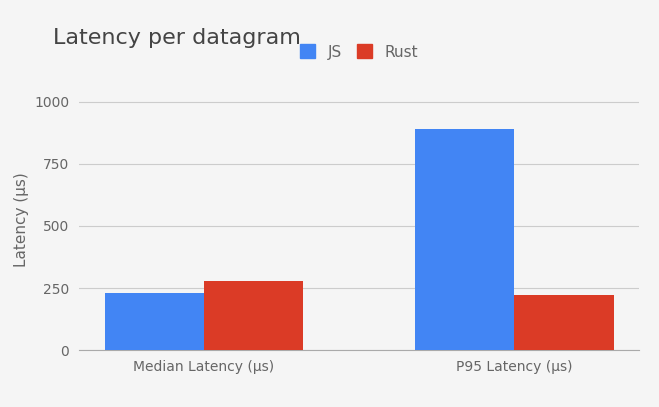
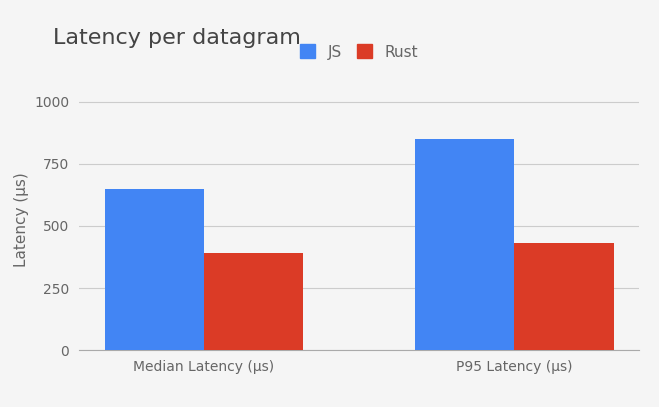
JS/Median Latency (μs): 230 -> 650
Rust/Median Latency (μs): 280 -> 390
JS/P95 Latency (μs): 890 -> 850
Rust/P95 Latency (μs): 220 -> 430
